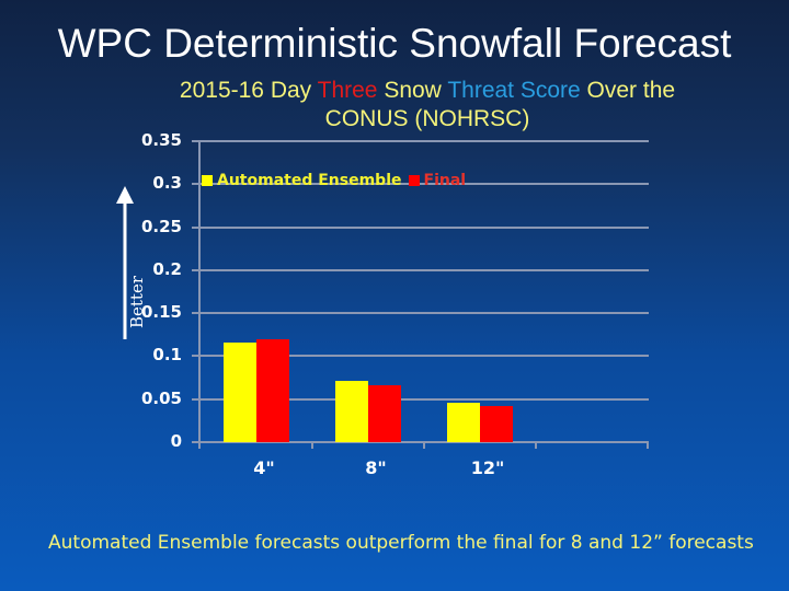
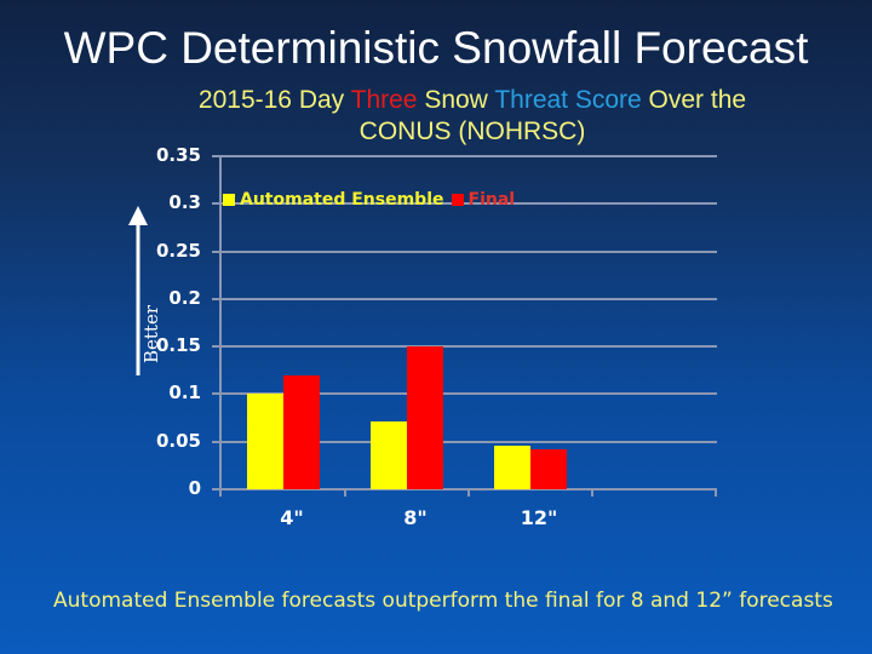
Automated Ensemble/4": 0.12 -> 0.10
Final/8": 0.07 -> 0.15
